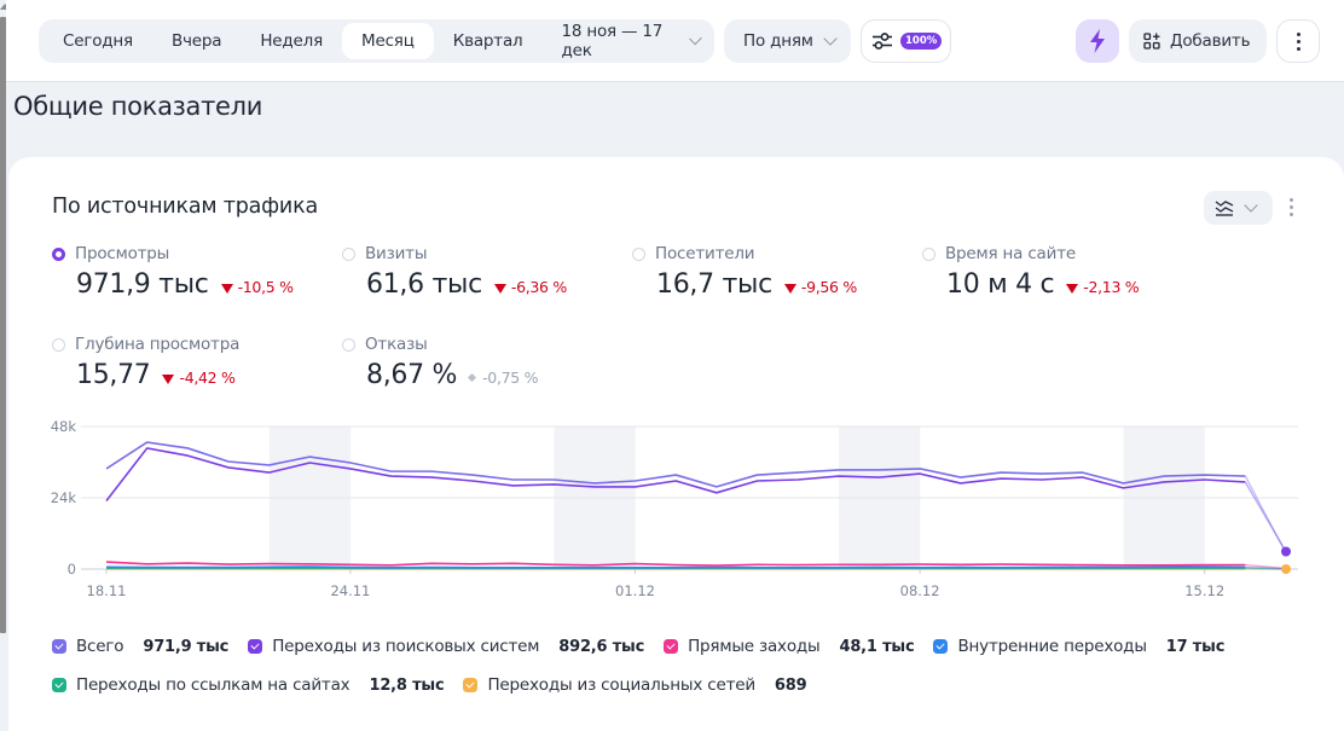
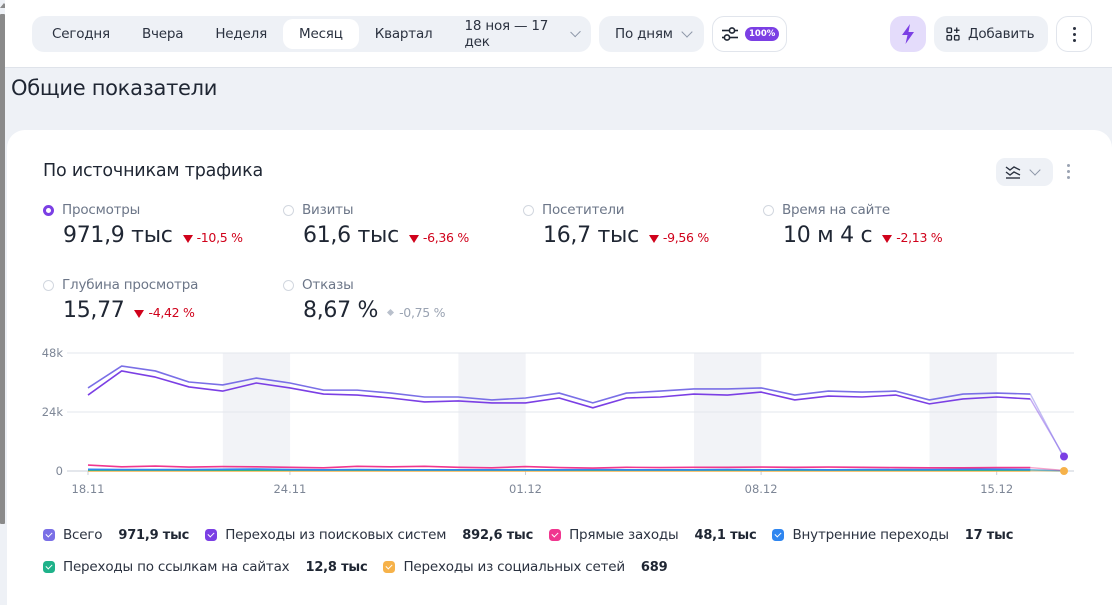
Переходы из поисковых систем/18.11: 23k -> 31k
